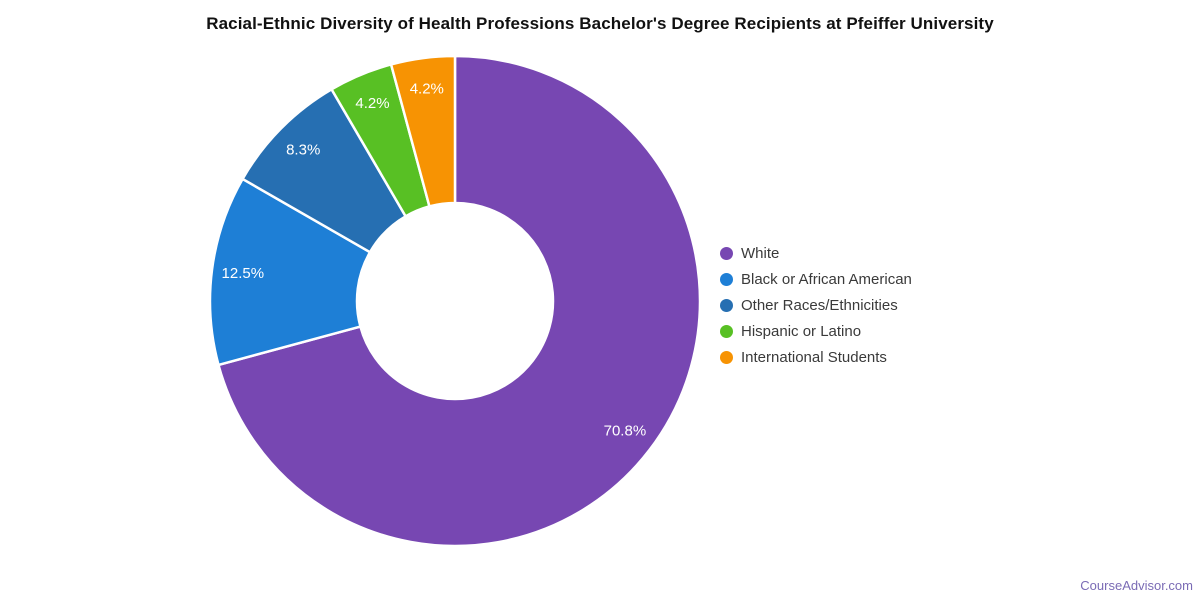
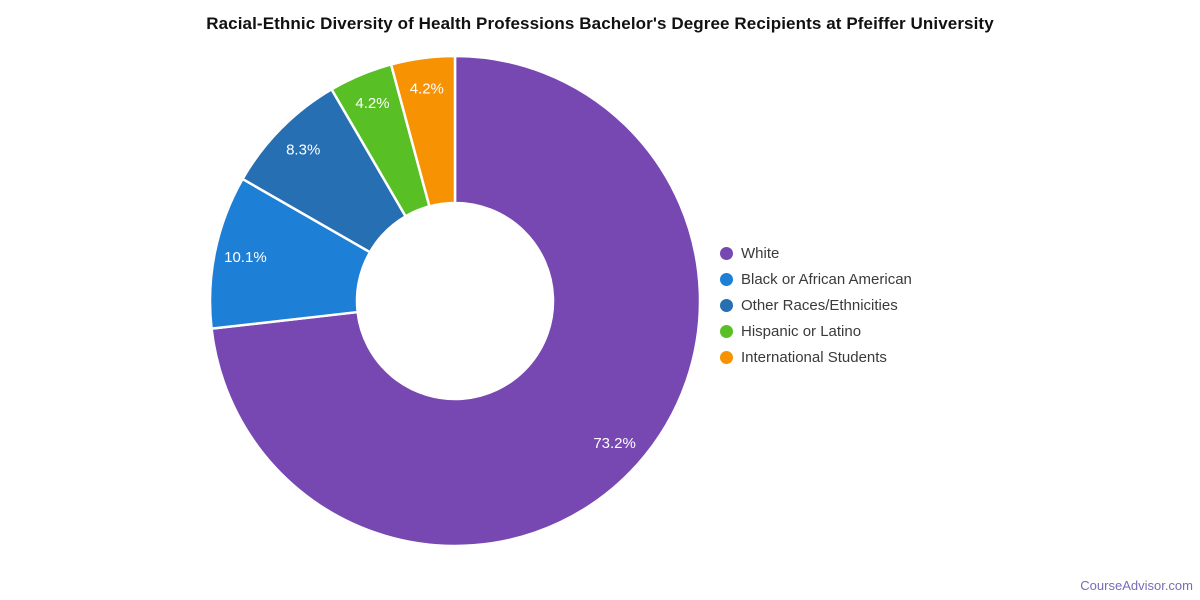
White: 70.8% -> 73.2%
Black or African American: 12.5% -> 10.1%
